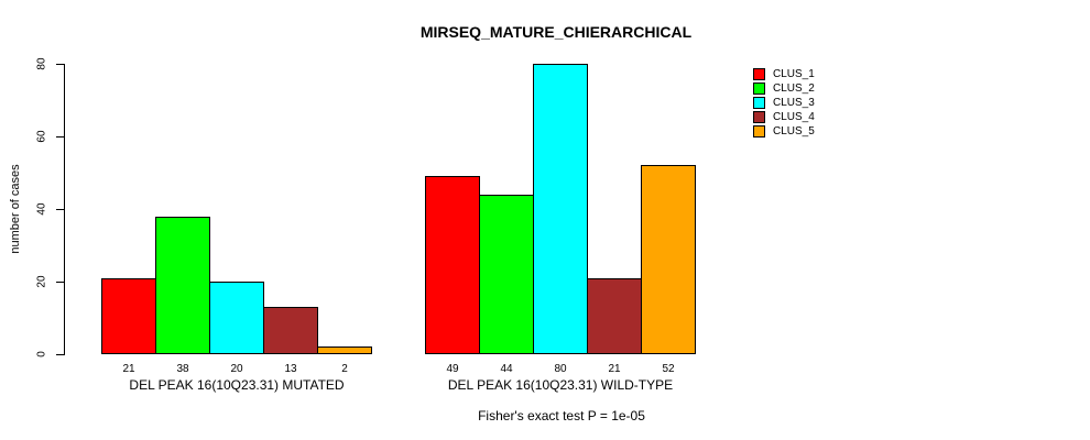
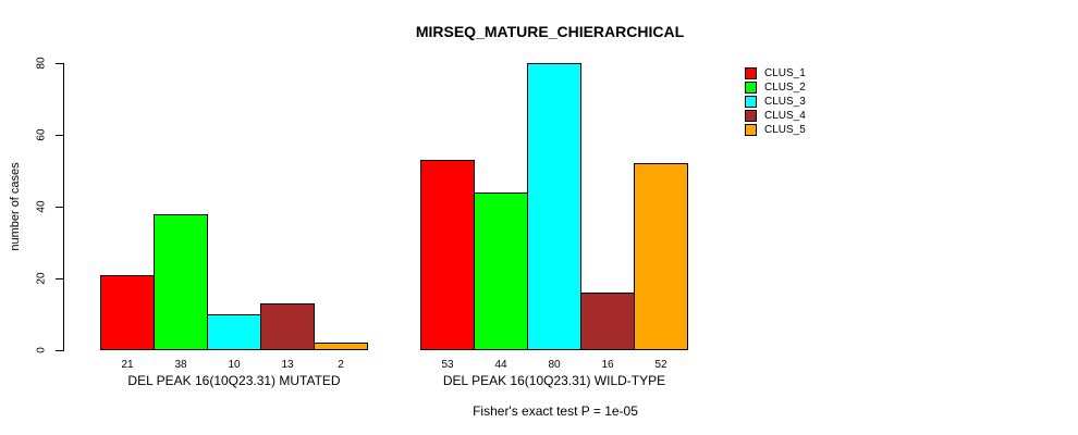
CLUS_3/DEL PEAK 16(10Q23.31) MUTATED: 20 -> 10
CLUS_1/DEL PEAK 16(10Q23.31) WILD-TYPE: 49 -> 53
CLUS_4/DEL PEAK 16(10Q23.31) WILD-TYPE: 21 -> 16
